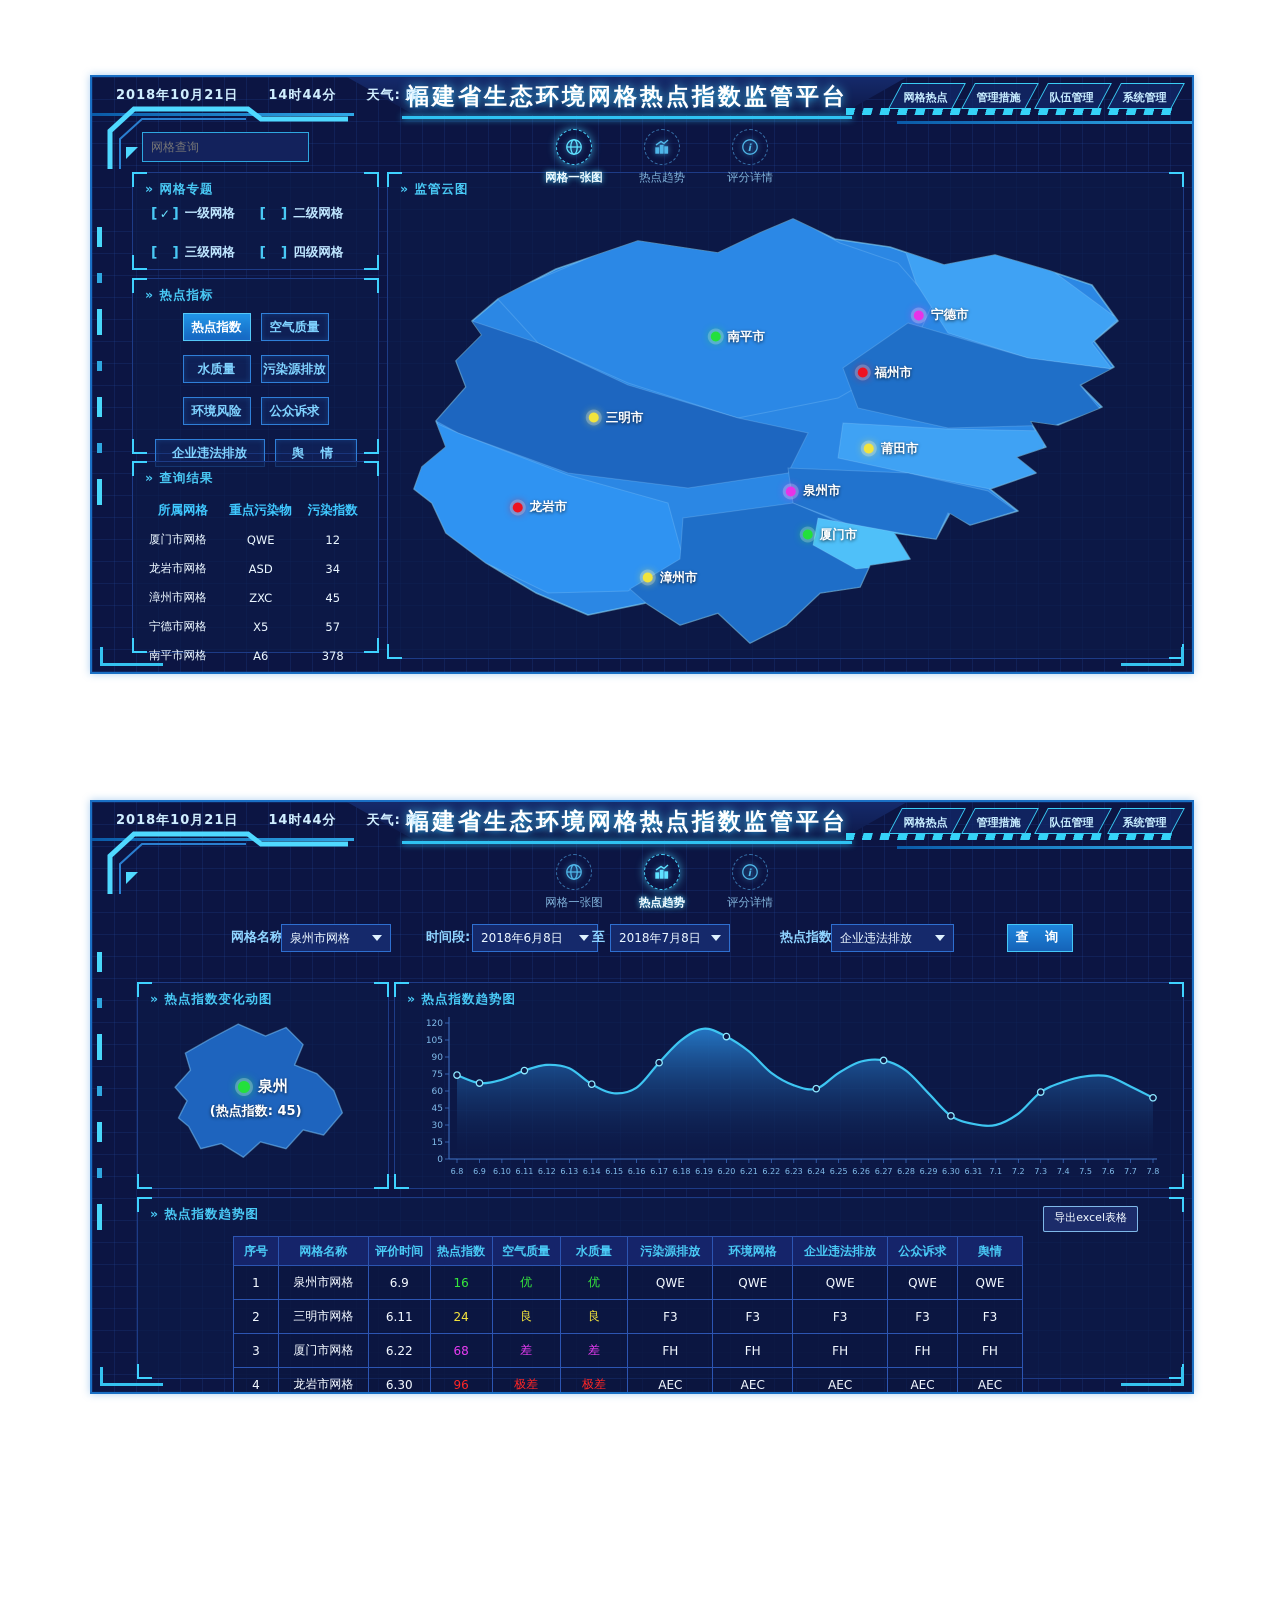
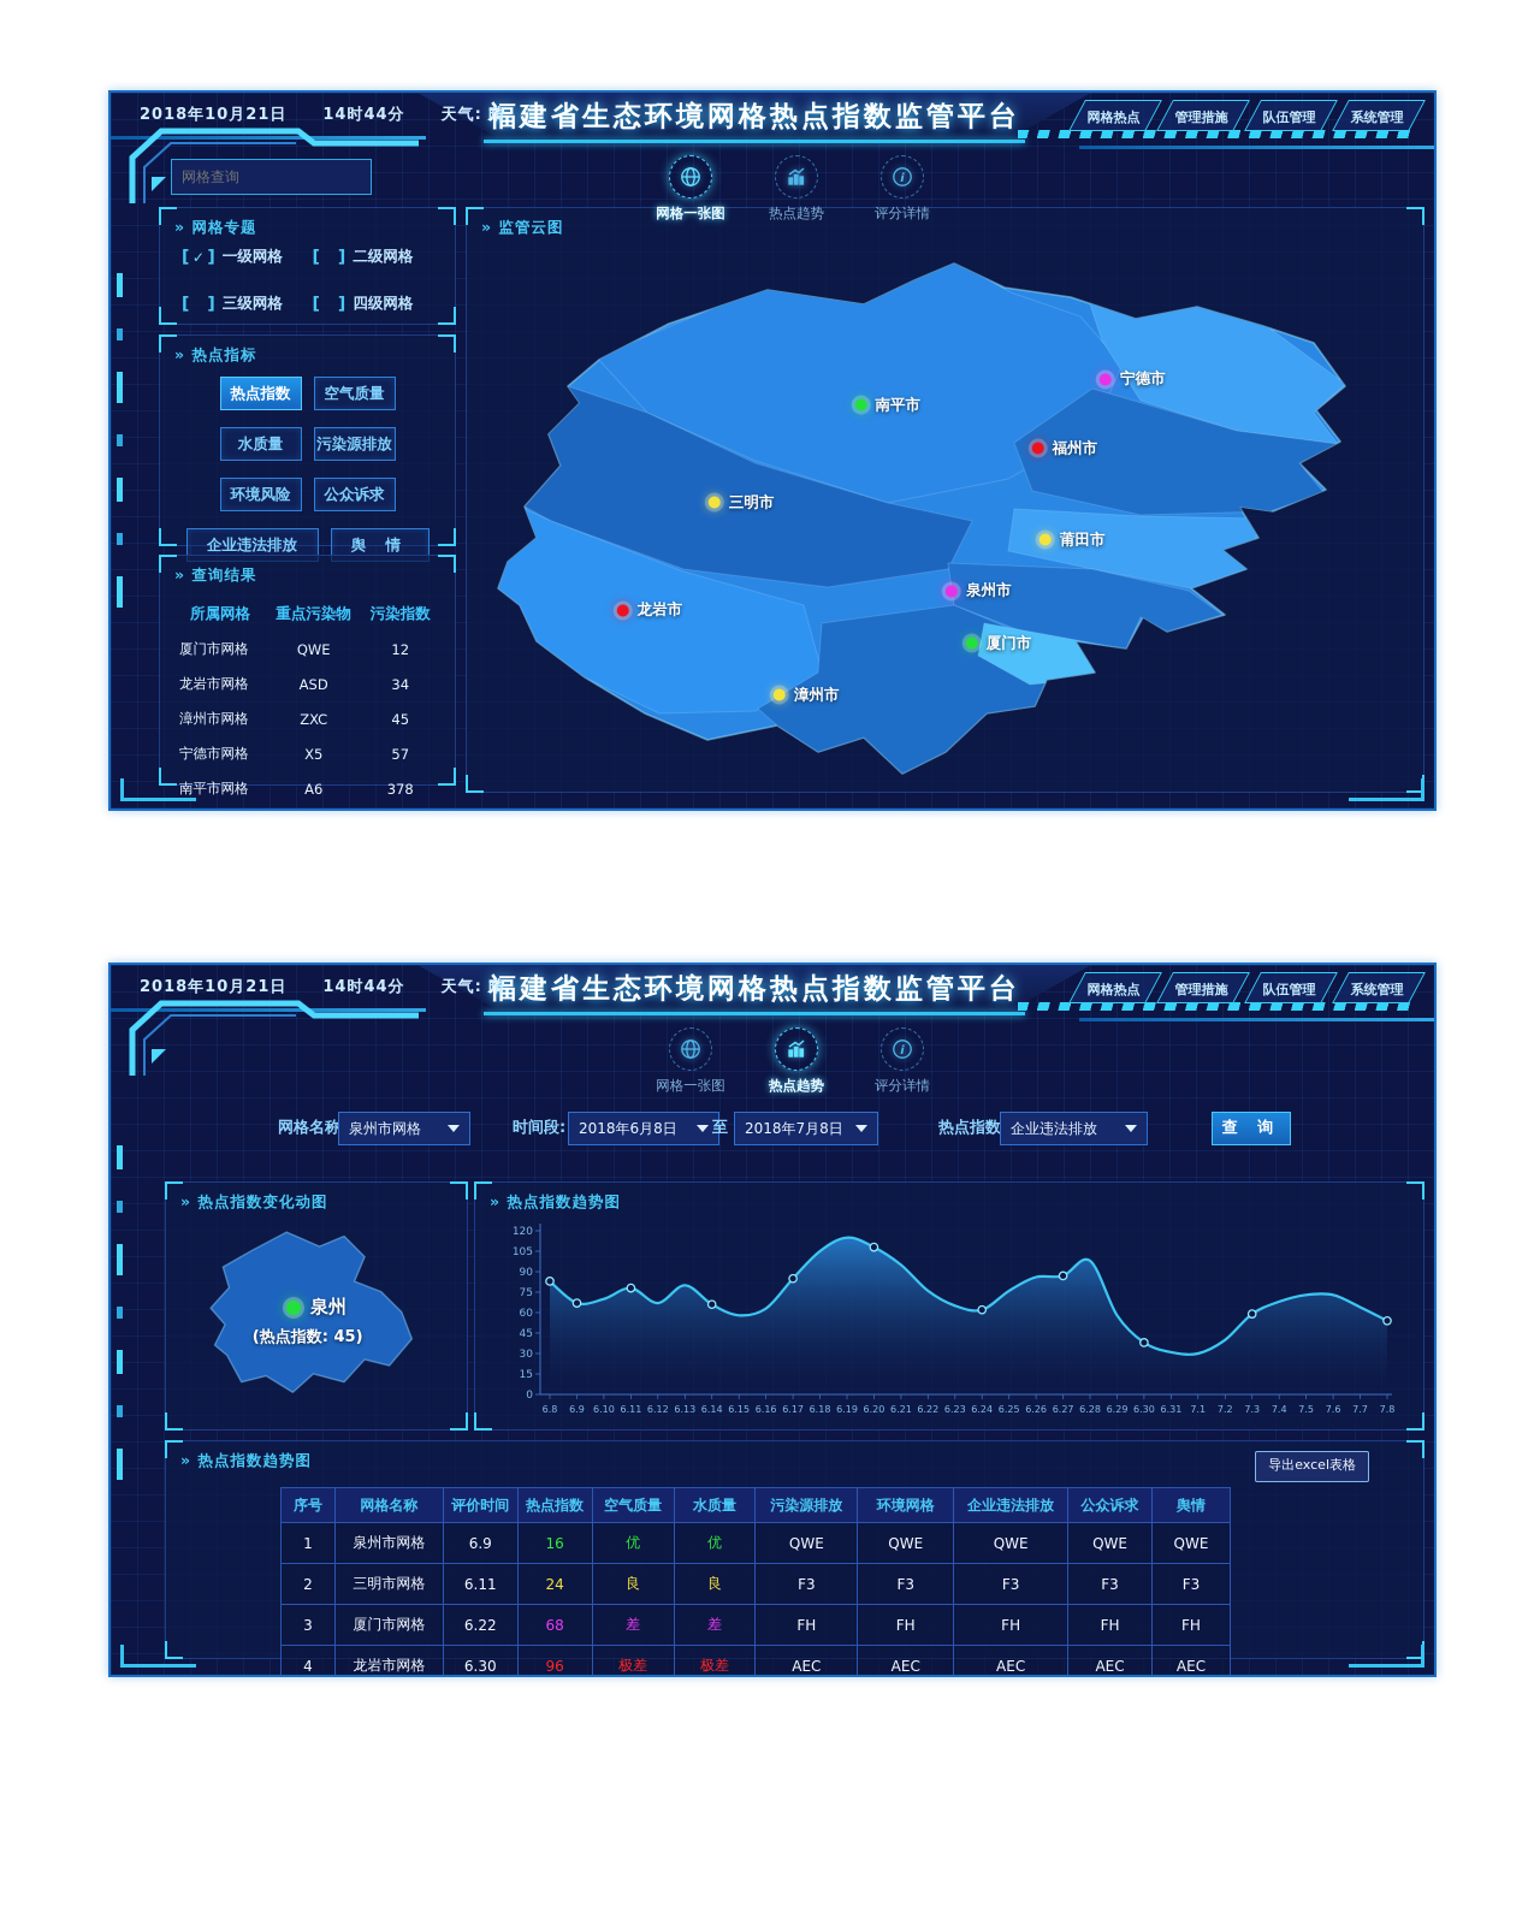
6.8: 74 -> 83
6.12: 83 -> 67
6.28: 78 -> 98
